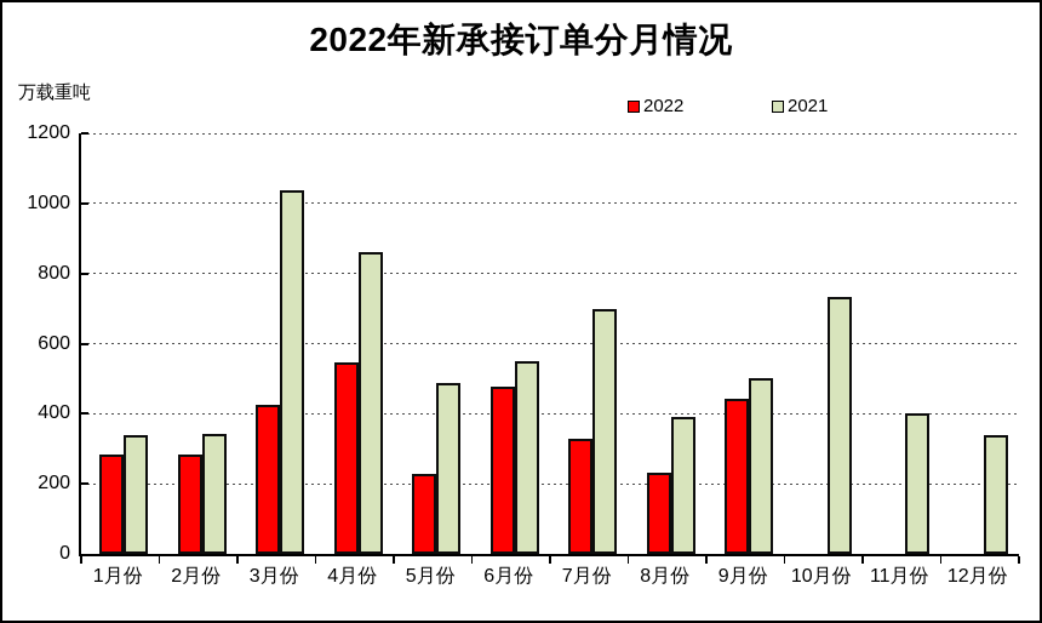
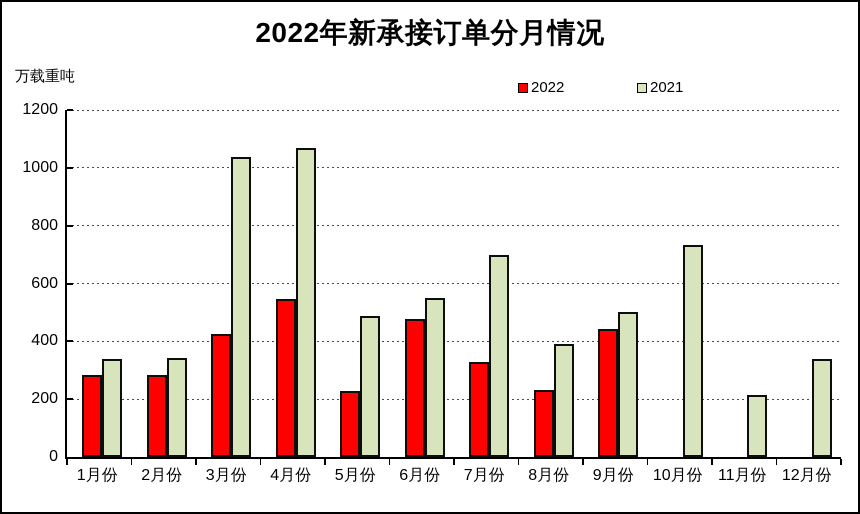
2021/4月份: 860 -> 1070
2021/11月份: 400 -> 220
